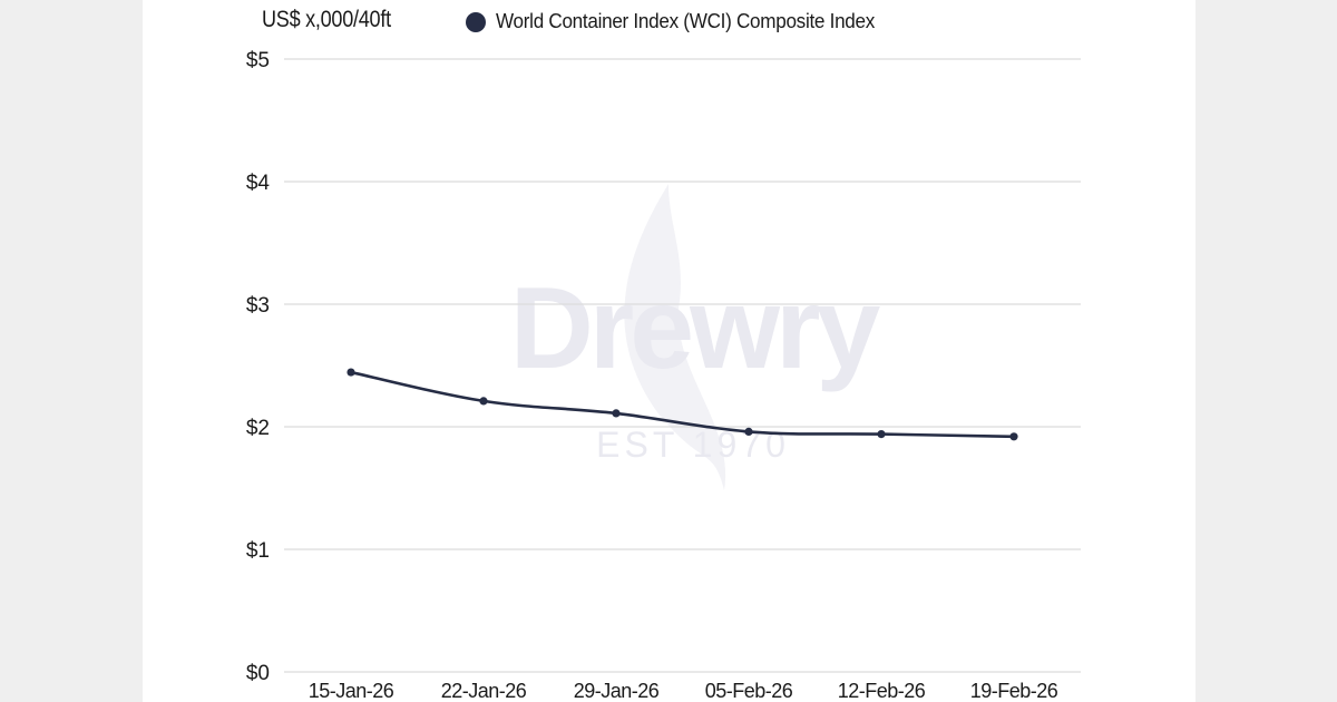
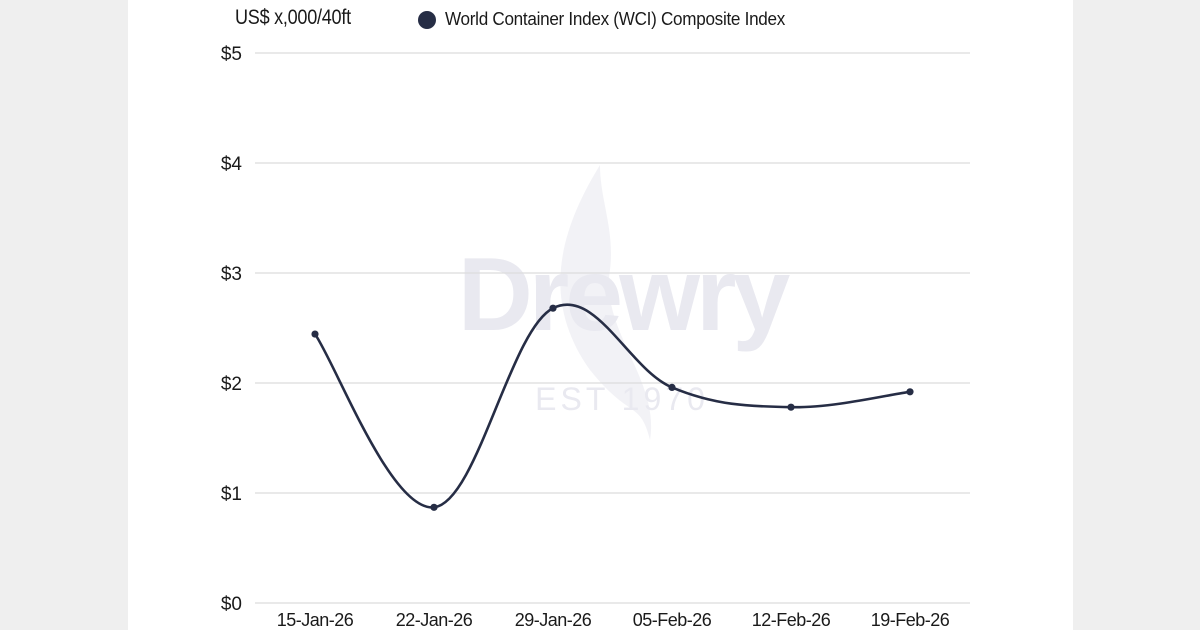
22-Jan-26: $2.21 -> $0.87
29-Jan-26: $2.11 -> $2.68
12-Feb-26: $1.94 -> $1.78
